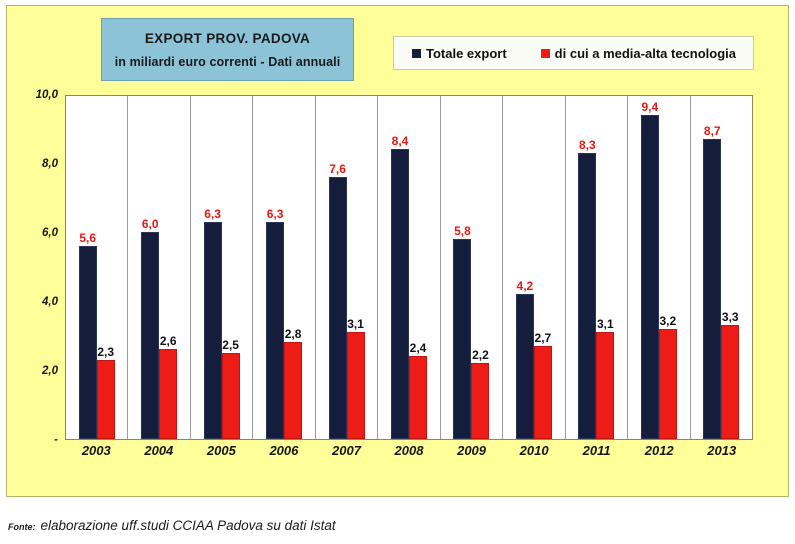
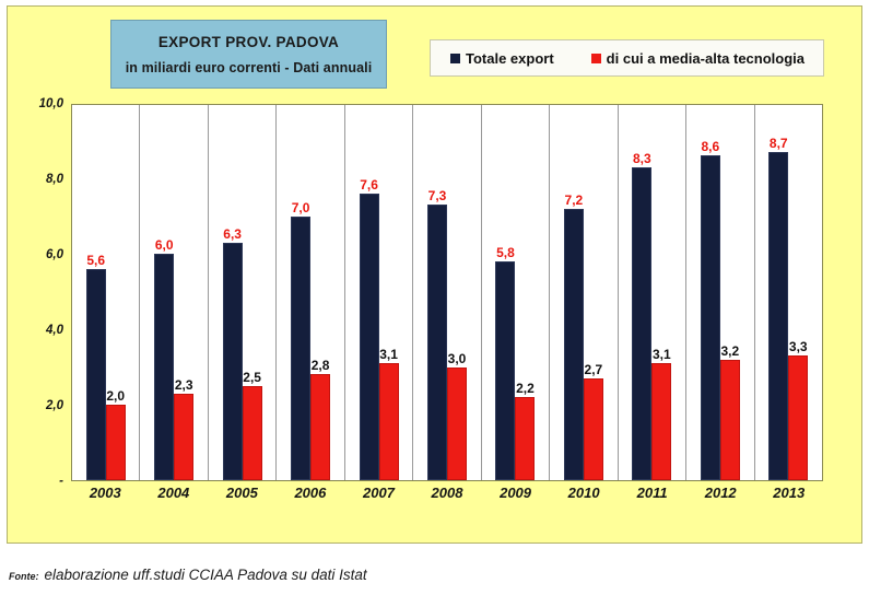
di cui a media-alta tecnologia/2003: 2,3 -> 2,0
di cui a media-alta tecnologia/2004: 2,6 -> 2,3
Totale export/2006: 6,3 -> 7,0
Totale export/2008: 8,4 -> 7,3
di cui a media-alta tecnologia/2008: 2,4 -> 3,0
Totale export/2010: 4,2 -> 7,2
Totale export/2012: 9,4 -> 8,6
